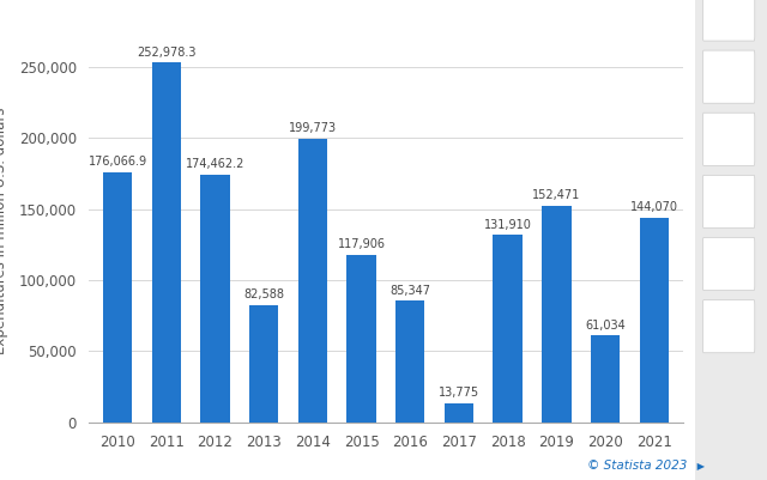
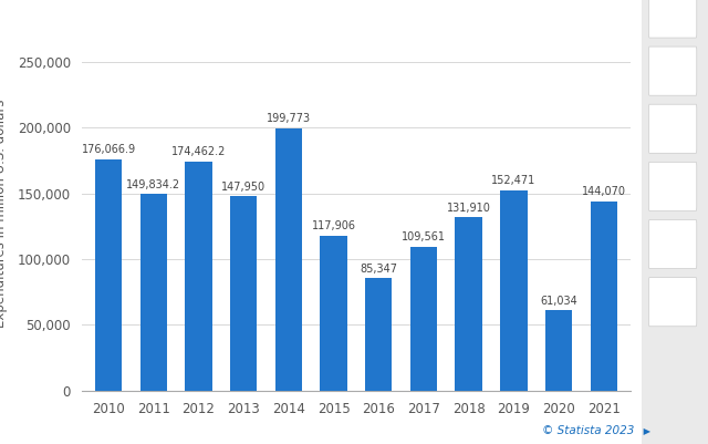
2011: 252,978.3 -> 149,834.2
2013: 82,588 -> 147,950
2017: 13,775 -> 109,561
